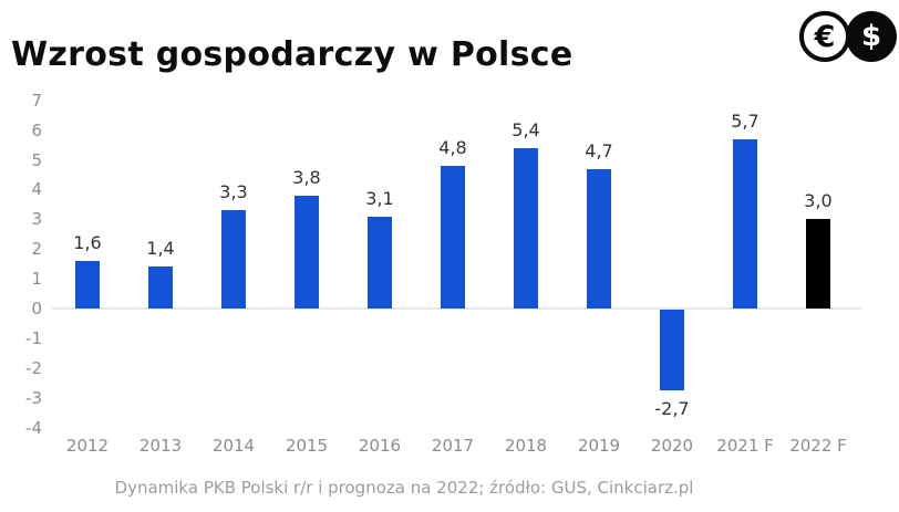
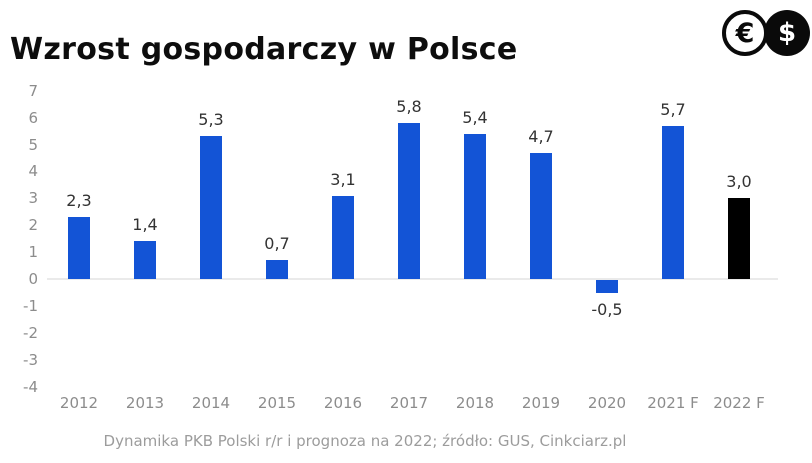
2012: 1,6 -> 2,3
2014: 3,3 -> 5,3
2015: 3,8 -> 0,7
2017: 4,8 -> 5,8
2020: -2,7 -> -0,5
